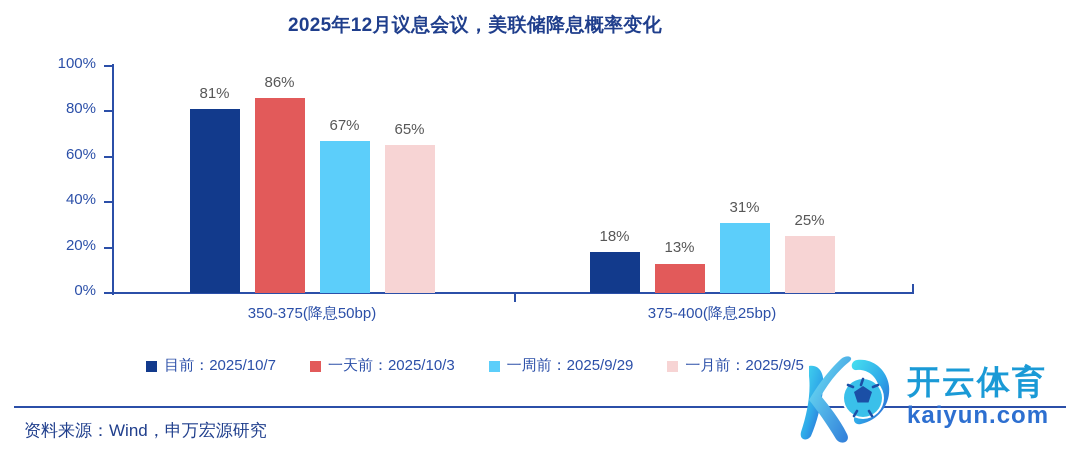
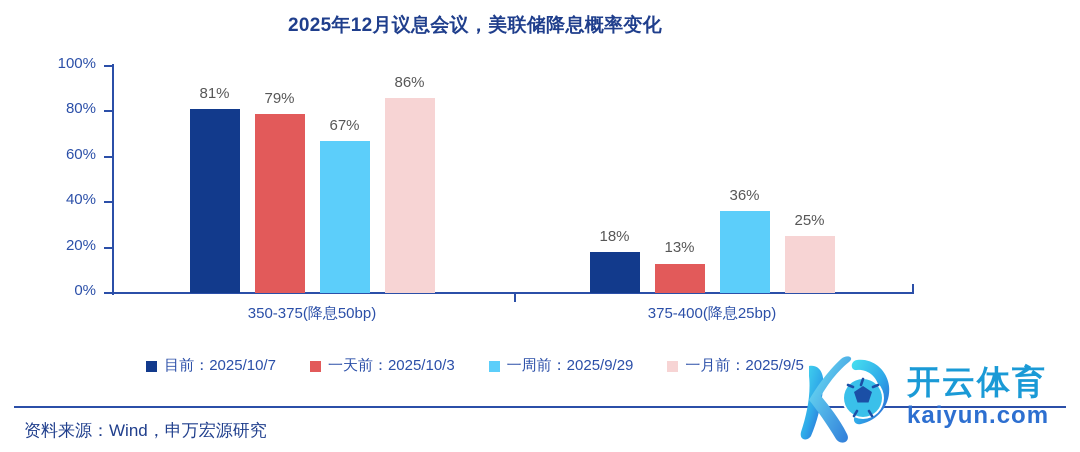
一天前：2025/10/3/350-375(降息50bp): 86% -> 79%
一月前：2025/9/5/350-375(降息50bp): 65% -> 86%
一周前：2025/9/29/375-400(降息25bp): 31% -> 36%
